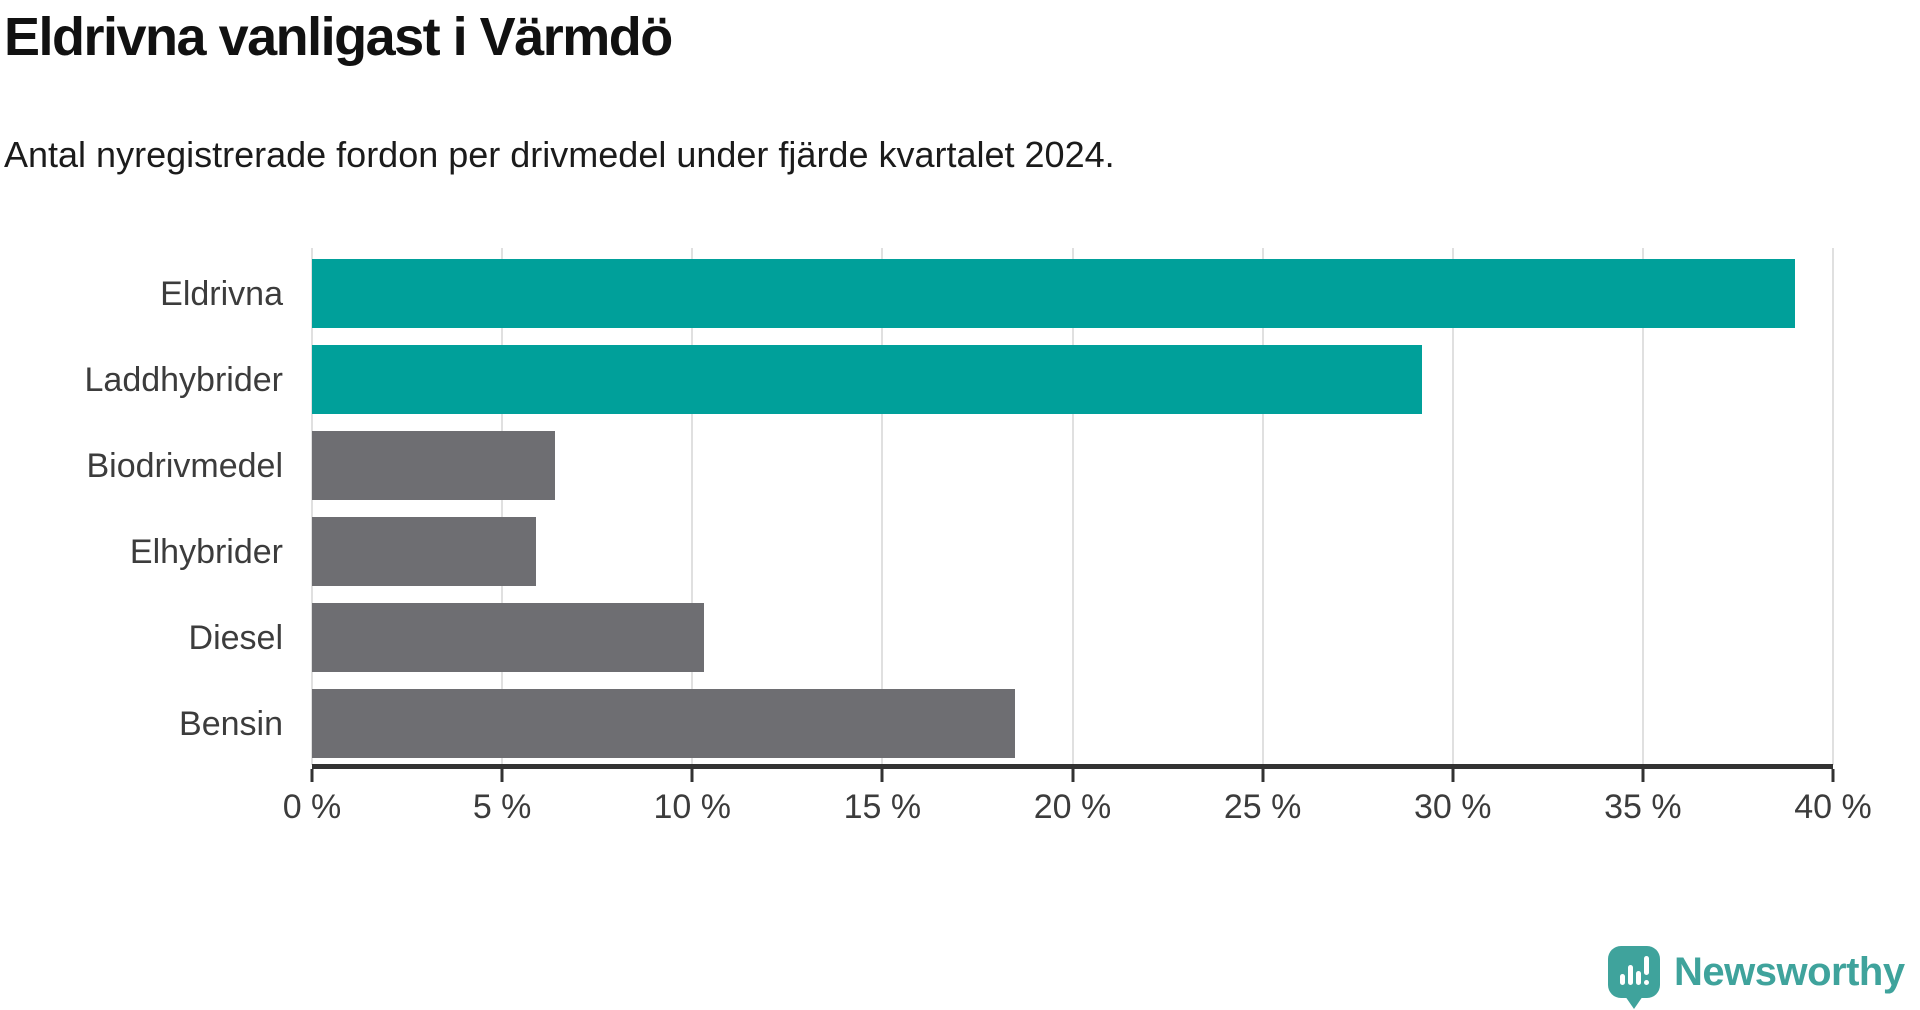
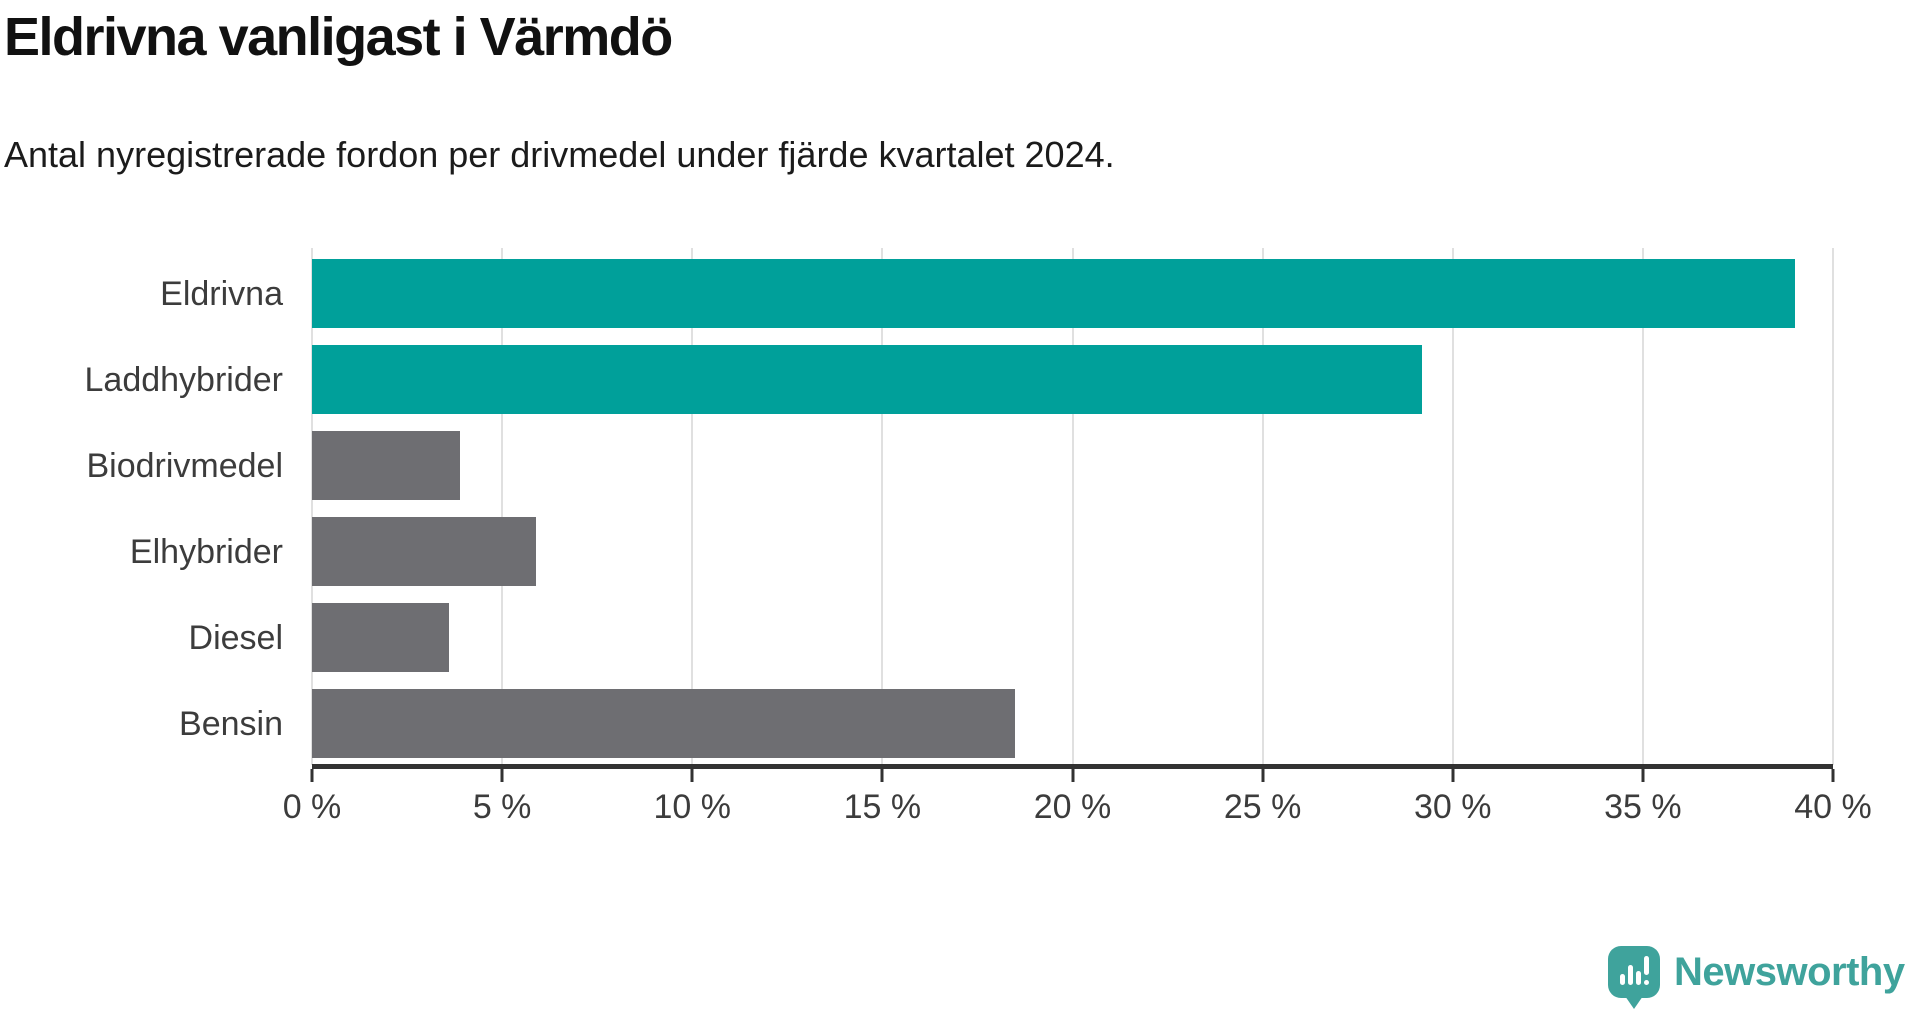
Biodrivmedel: 6.4% -> 3.9%
Diesel: 10.3% -> 3.6%
